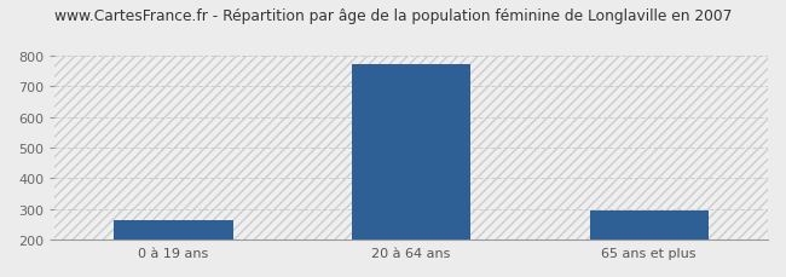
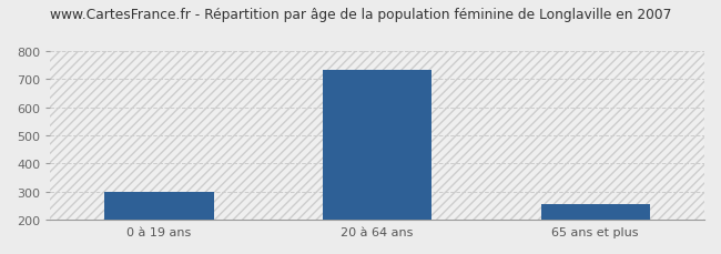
0 à 19 ans: 265 -> 298
20 à 64 ans: 770 -> 730
65 ans et plus: 295 -> 256
